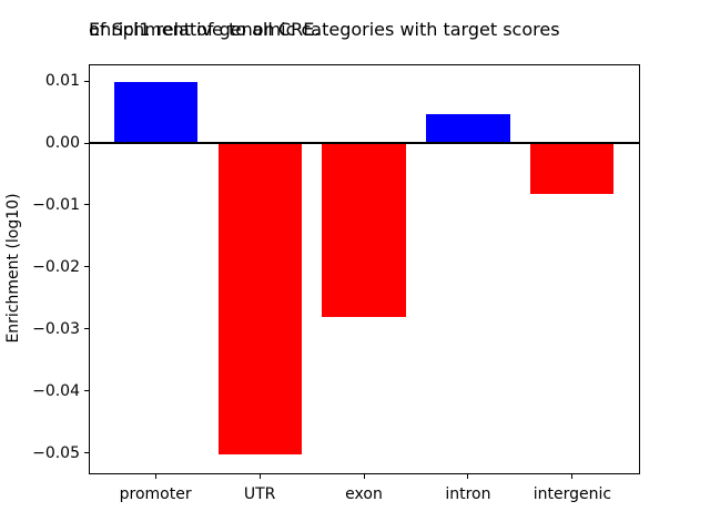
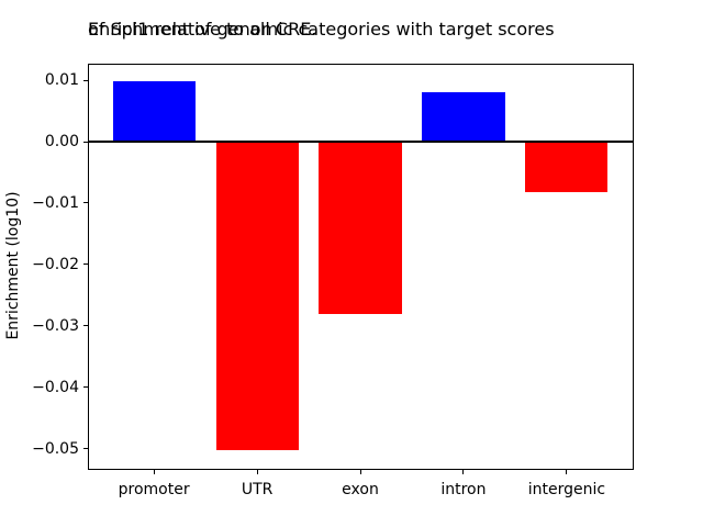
intron: 0.005 -> 0.008
